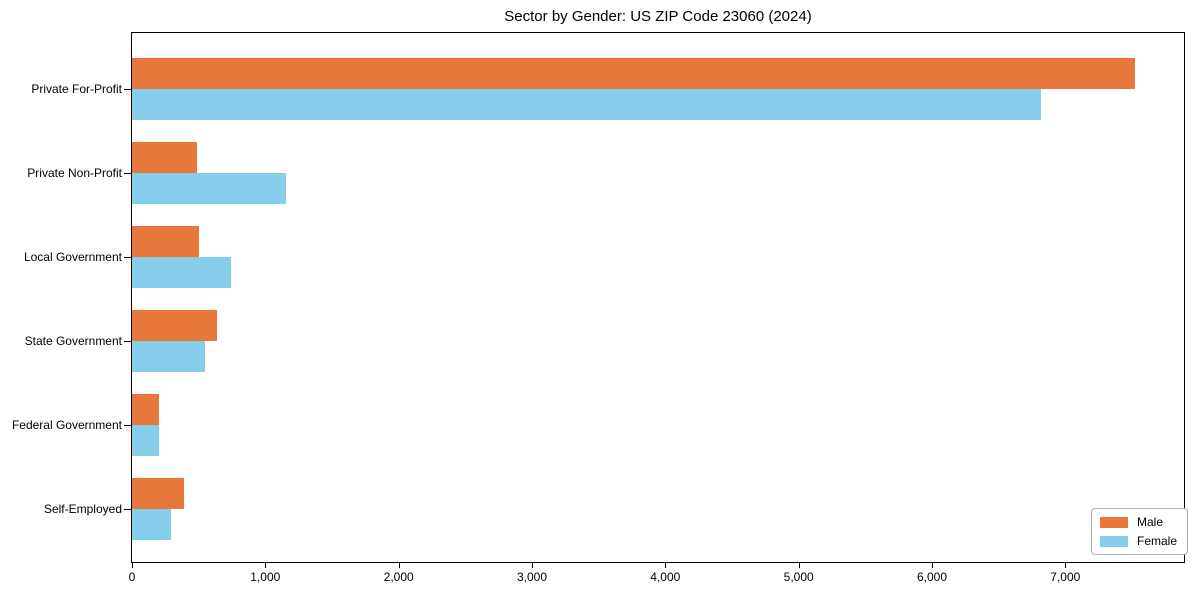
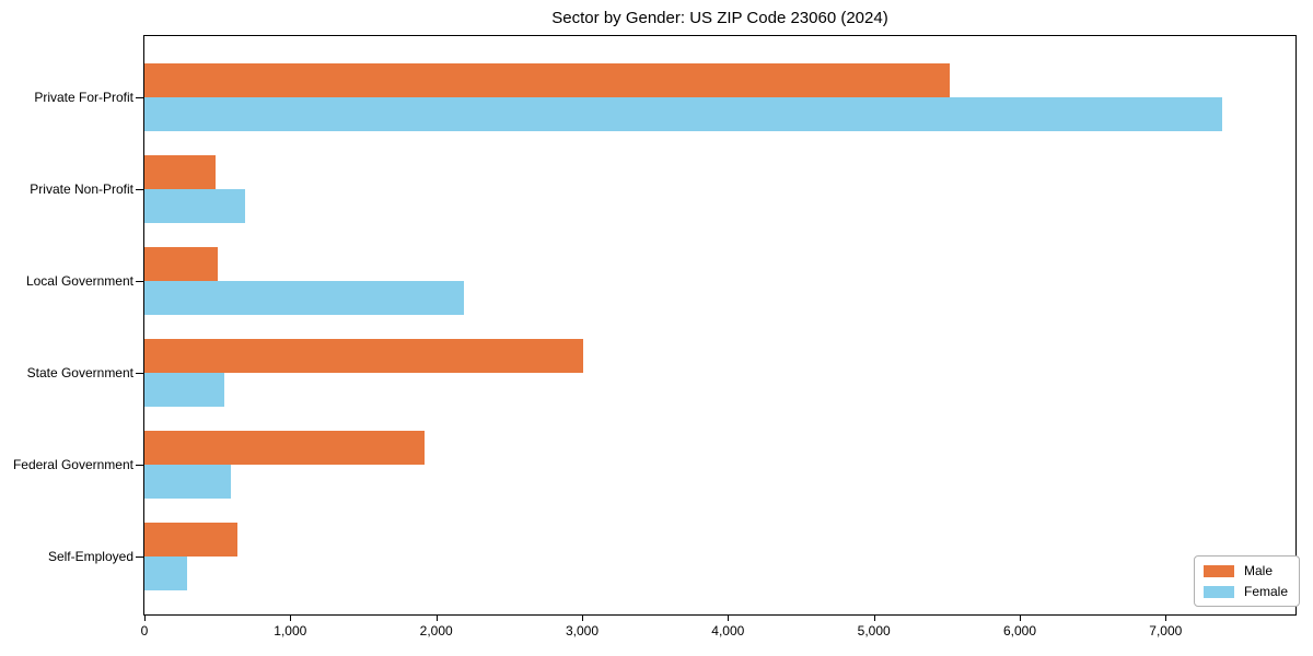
Male/Private For-Profit: 7520 -> 5520
Female/Private For-Profit: 6820 -> 7390
Female/Private Non-Profit: 1160 -> 690
Female/Local Government: 740 -> 2190
Male/State Government: 640 -> 3010
Male/Federal Government: 200 -> 1920
Female/Federal Government: 200 -> 590
Male/Self-Employed: 390 -> 640
